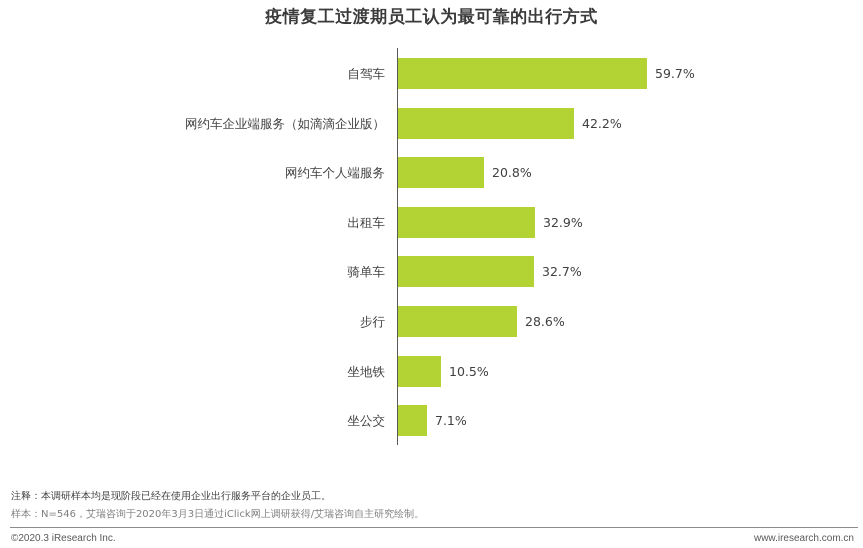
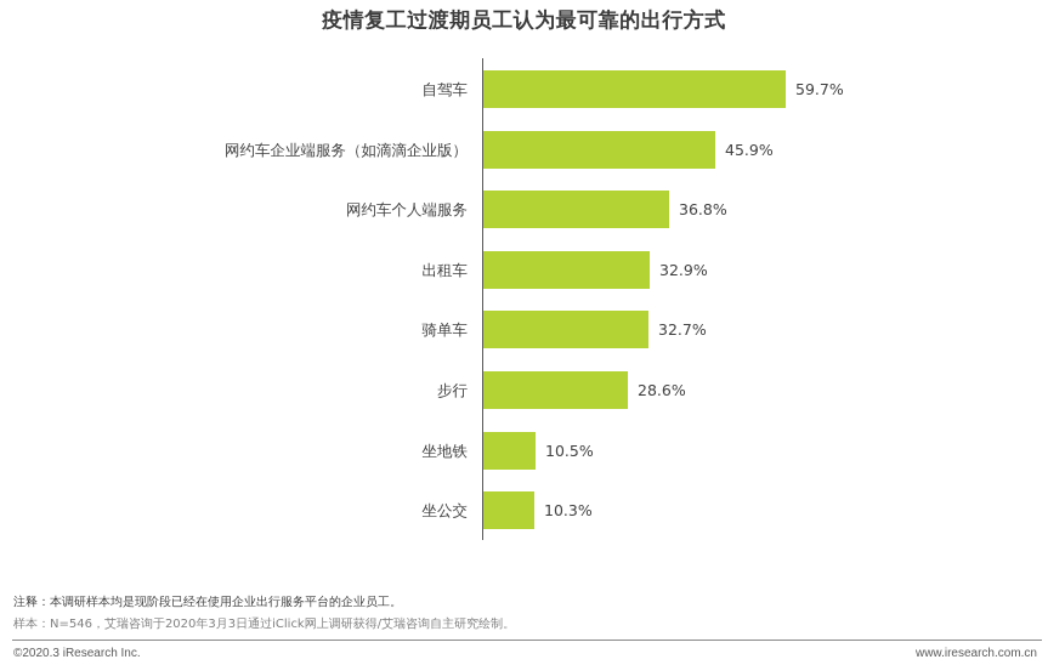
网约车企业端服务（如滴滴企业版）: 42.2% -> 45.9%
网约车个人端服务: 20.8% -> 36.8%
坐公交: 7.1% -> 10.3%
